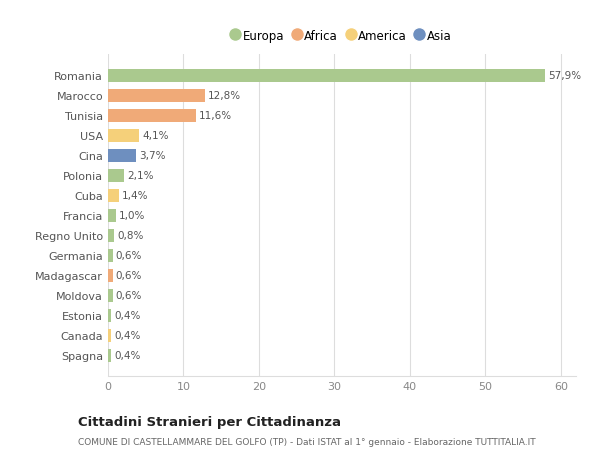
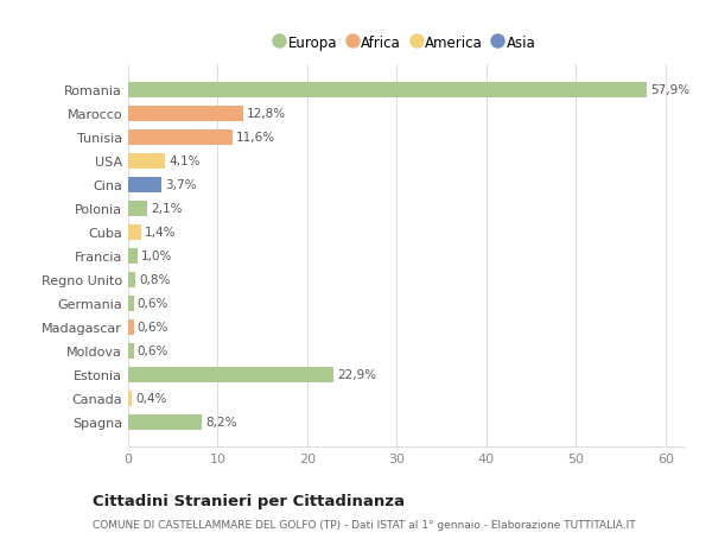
Estonia: 0,4% -> 22,9%
Spagna: 0,4% -> 8,2%
